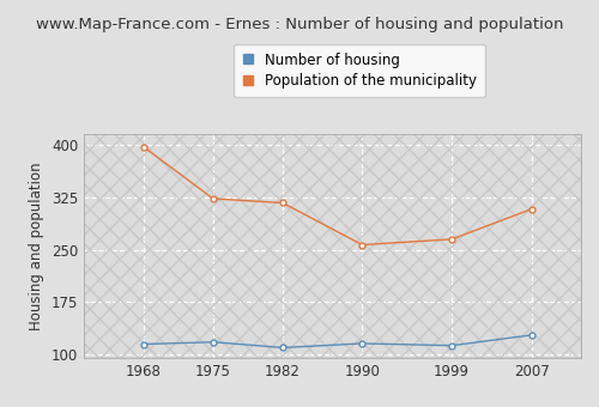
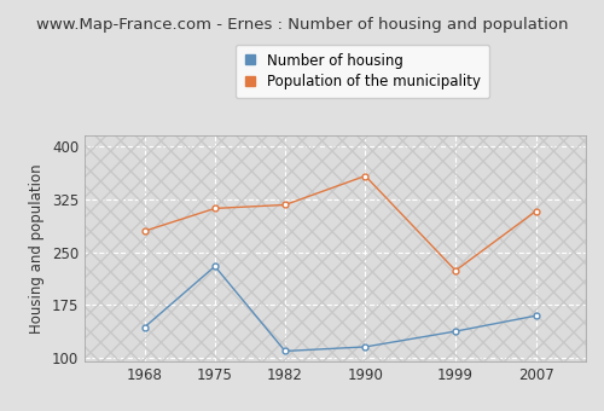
Number of housing/1968: 115 -> 144
Population of the municipality/1968: 397 -> 280
Number of housing/1975: 118 -> 230
Population of the municipality/1975: 323 -> 312
Population of the municipality/1990: 257 -> 358
Number of housing/1999: 113 -> 138
Population of the municipality/1999: 265 -> 224
Number of housing/2007: 128 -> 160
